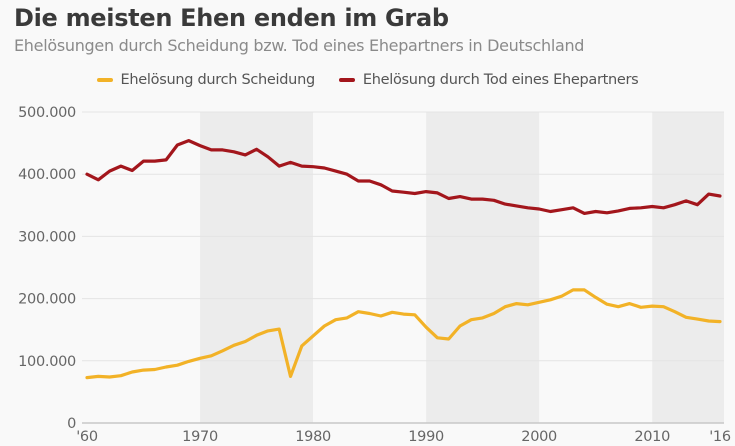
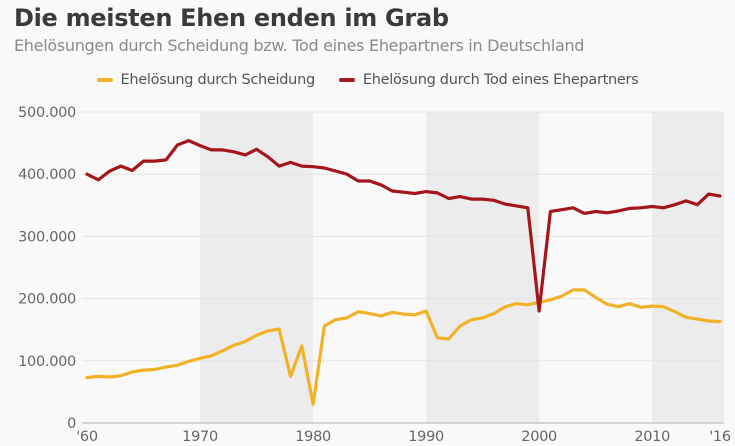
Ehelösung durch Scheidung/1980: 140000 -> 30000
Ehelösung durch Scheidung/1990: 150000 -> 180000
Ehelösung durch Tod eines Ehepartners/2000: 340000 -> 180000
